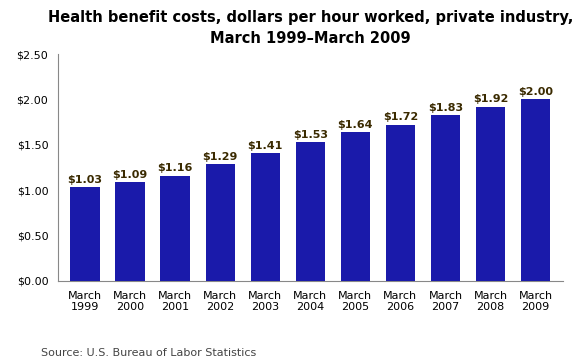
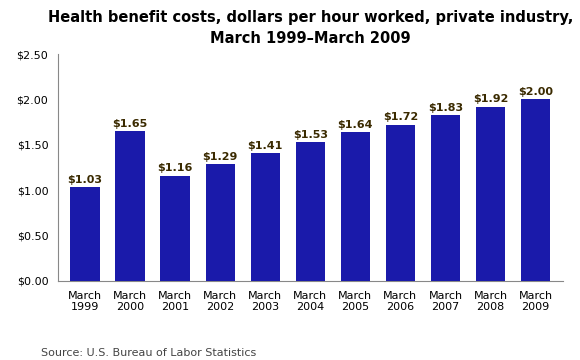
March 2000: $1.09 -> $1.65
